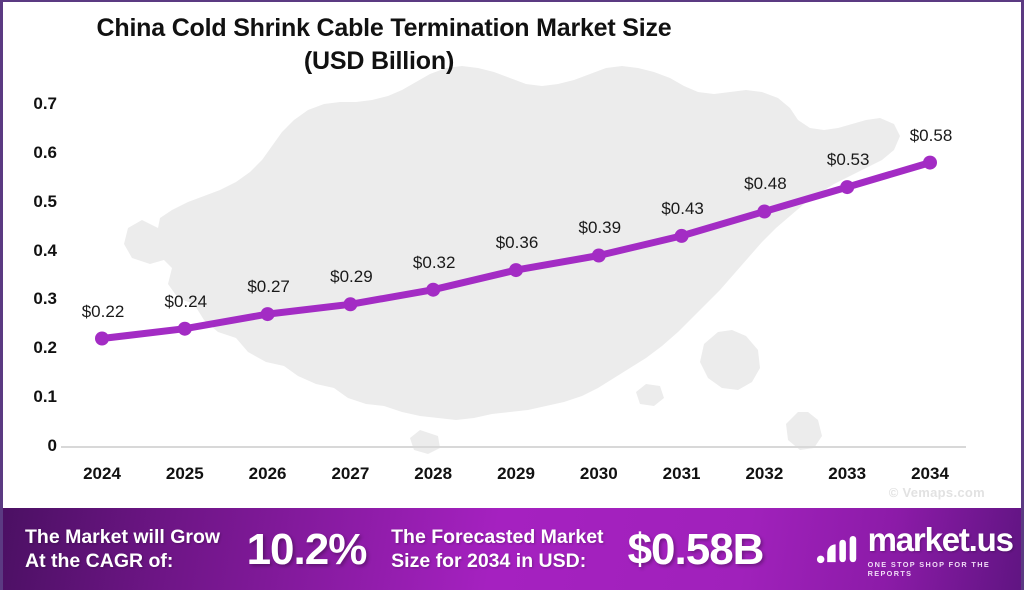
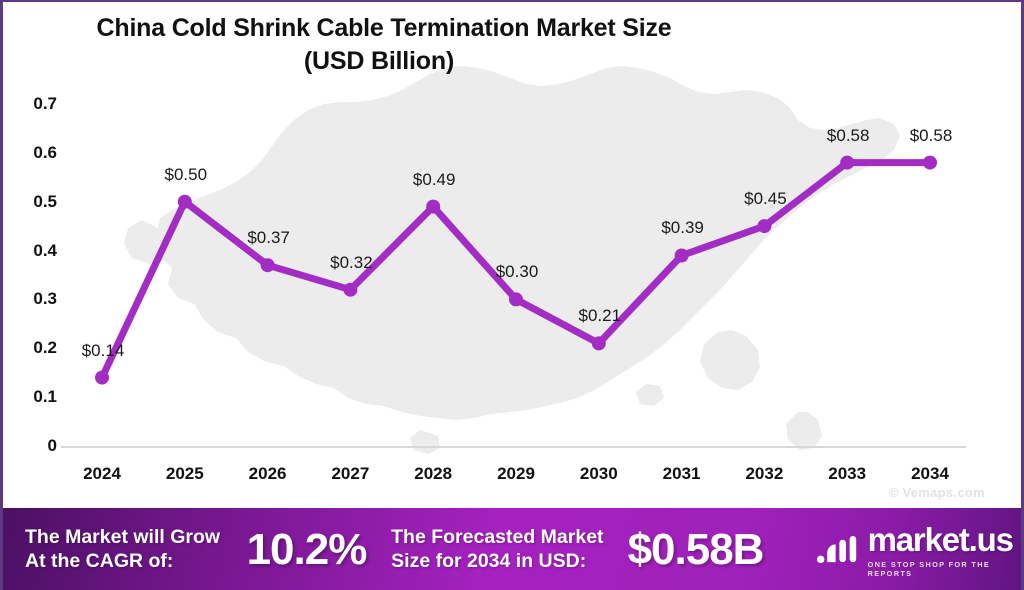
2024: $0.22 -> $0.14
2025: $0.24 -> $0.50
2026: $0.27 -> $0.37
2027: $0.29 -> $0.32
2028: $0.32 -> $0.49
2029: $0.36 -> $0.30
2030: $0.39 -> $0.21
2031: $0.43 -> $0.39
2032: $0.48 -> $0.45
2033: $0.53 -> $0.58
